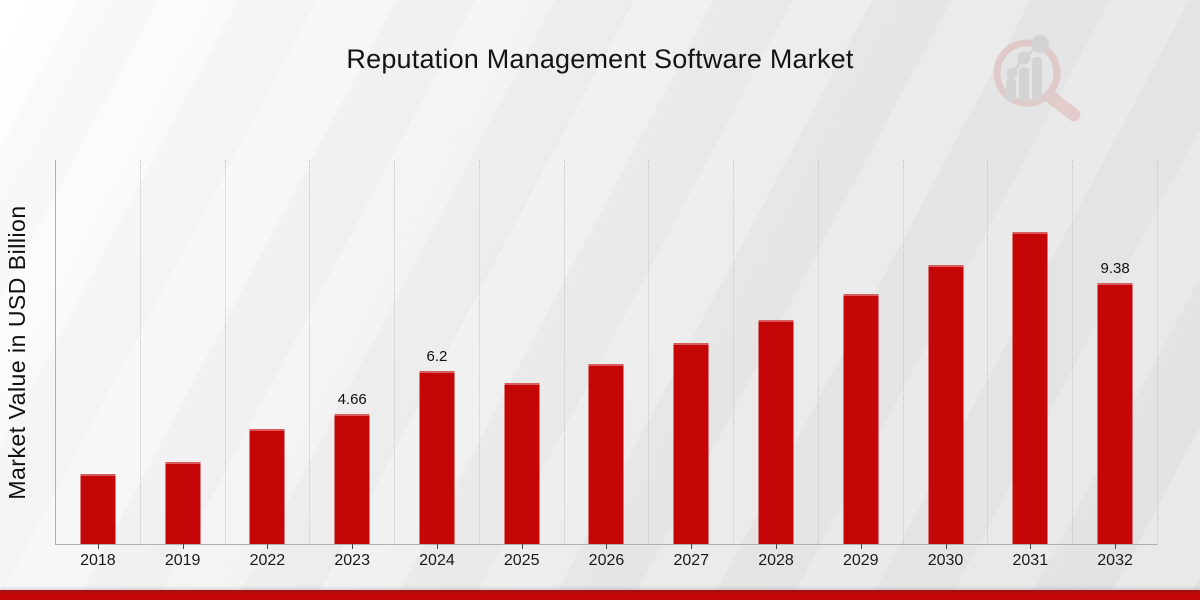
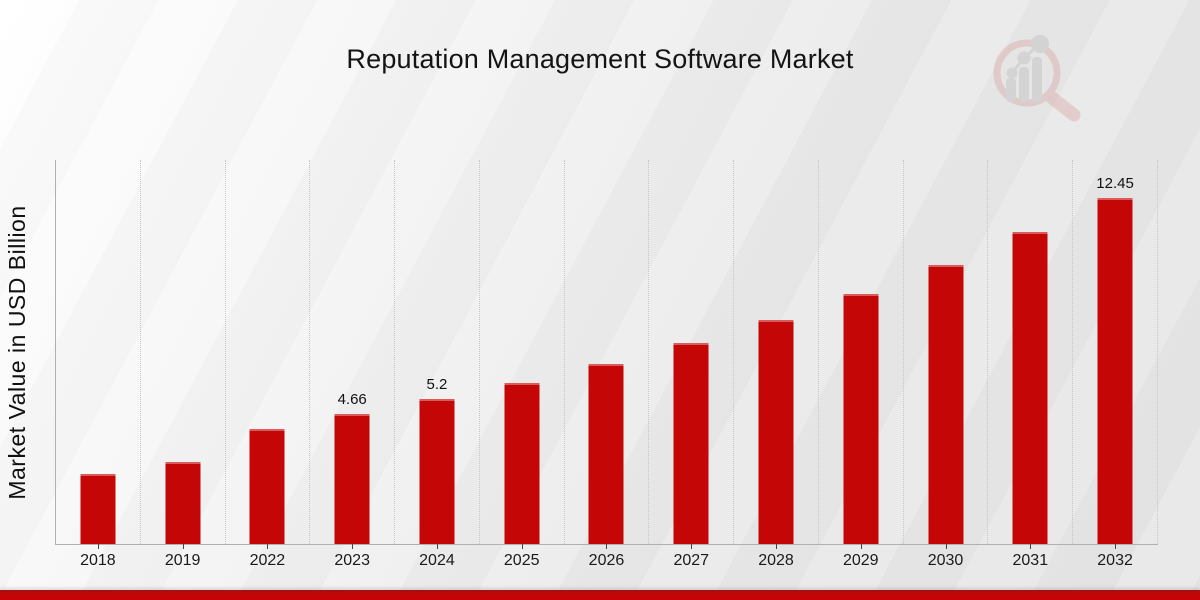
2024: 6.2 -> 5.2
2032: 9.38 -> 12.45
